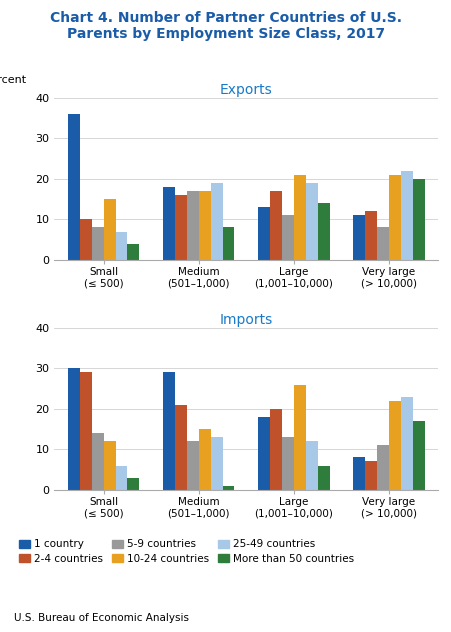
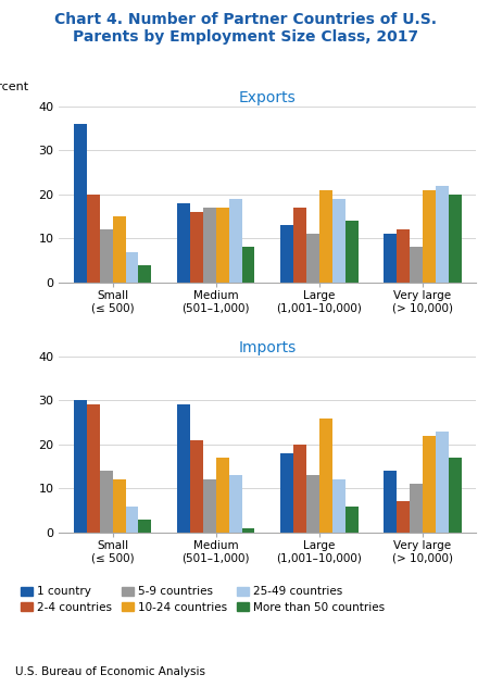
Exports/2-4 countries/Small (≤ 500): 10 -> 20
Exports/5-9 countries/Small (≤ 500): 8 -> 12
Imports/10-24 countries/Medium (501–1,000): 15 -> 17
Imports/1 country/Very large (> 10,000): 8 -> 14
